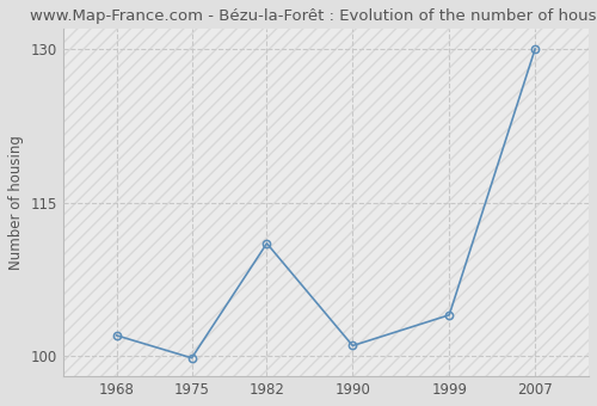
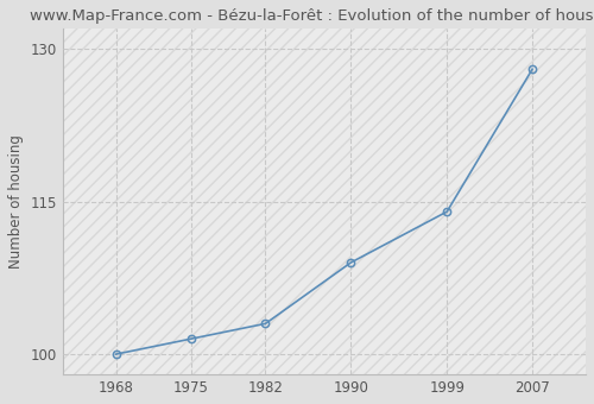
1968: 102.0 -> 100.0
1975: 99.8 -> 101.5
1982: 111.0 -> 103.0
1990: 101.0 -> 109.0
1999: 104.0 -> 114.0
2007: 130.0 -> 128.0
